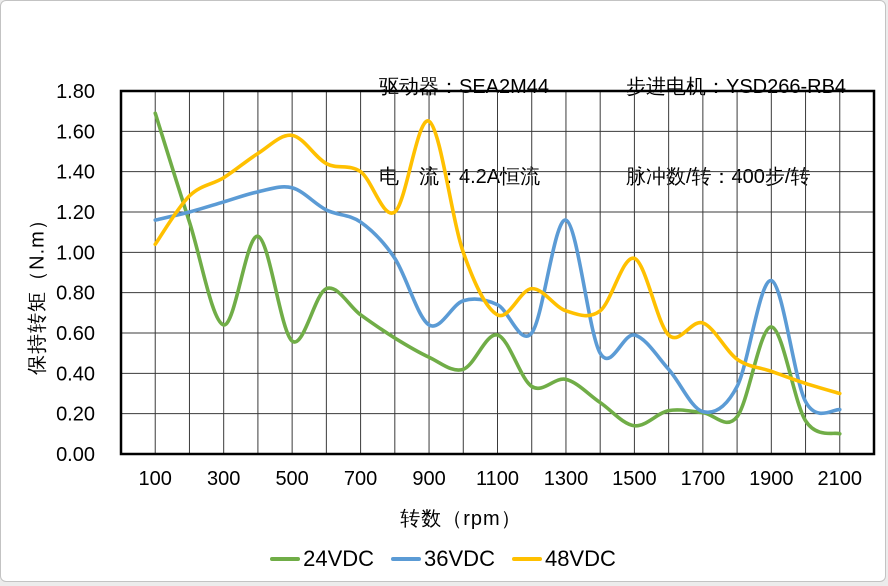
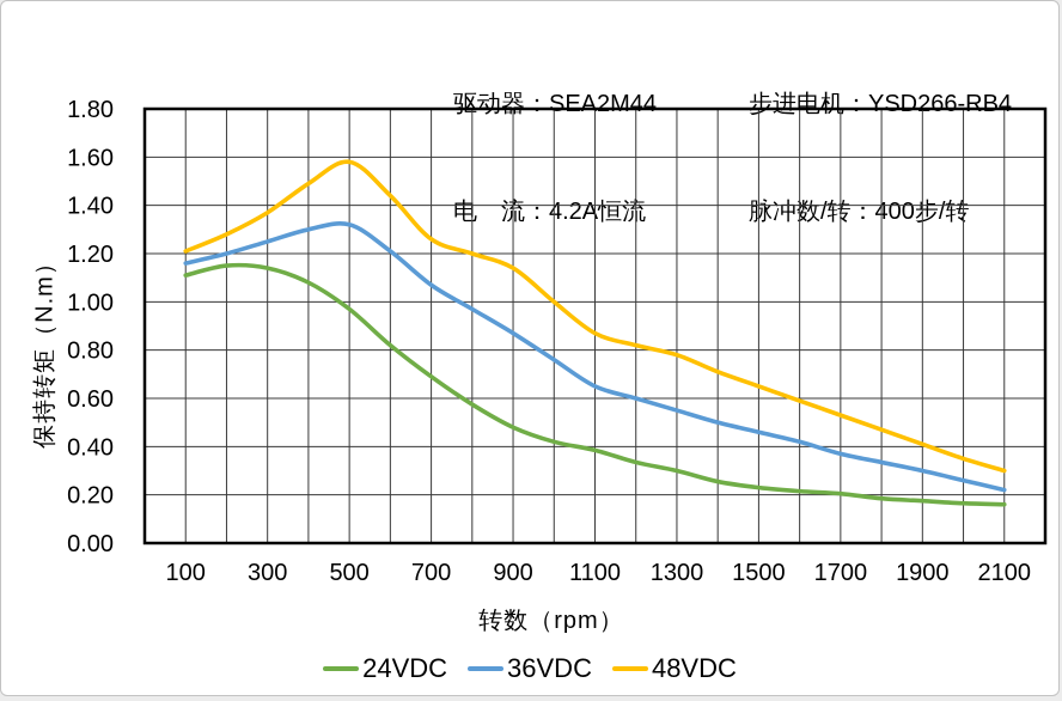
24VDC/100: 1.69 -> 1.11
48VDC/100: 1.04 -> 1.21
24VDC/300: 0.64 -> 1.14
24VDC/500: 0.56 -> 0.97
36VDC/700: 1.15 -> 1.07
48VDC/700: 1.40 -> 1.26
36VDC/900: 0.64 -> 0.87
48VDC/900: 1.65 -> 1.14
24VDC/1100: 0.59 -> 0.39
36VDC/1100: 0.74 -> 0.65
48VDC/1100: 0.69 -> 0.87
24VDC/1300: 0.37 -> 0.30
36VDC/1300: 1.16 -> 0.55
48VDC/1300: 0.71 -> 0.78
24VDC/1500: 0.14 -> 0.23
36VDC/1500: 0.59 -> 0.46
48VDC/1500: 0.97 -> 0.65
36VDC/1700: 0.21 -> 0.37
48VDC/1700: 0.65 -> 0.53
24VDC/1900: 0.63 -> 0.17
36VDC/1900: 0.86 -> 0.30
24VDC/2100: 0.10 -> 0.16
